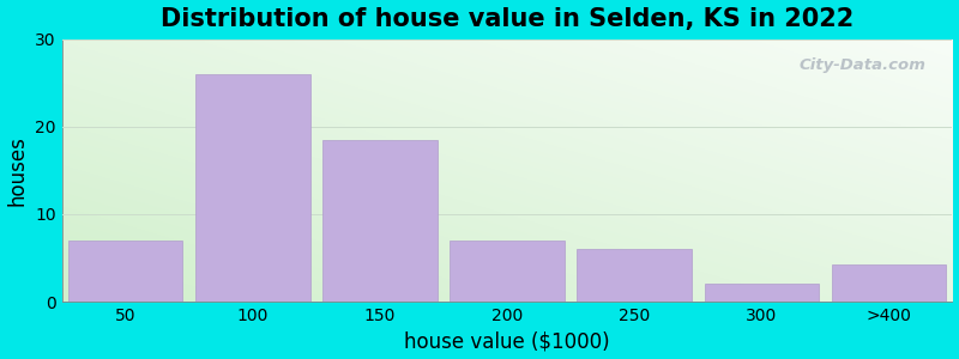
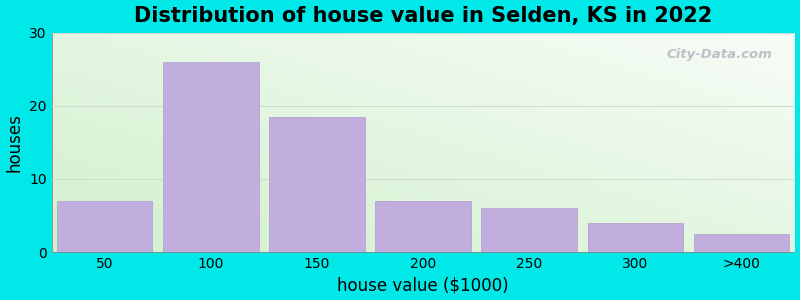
300: 2.0 -> 4.0
>400: 4.2 -> 2.5
